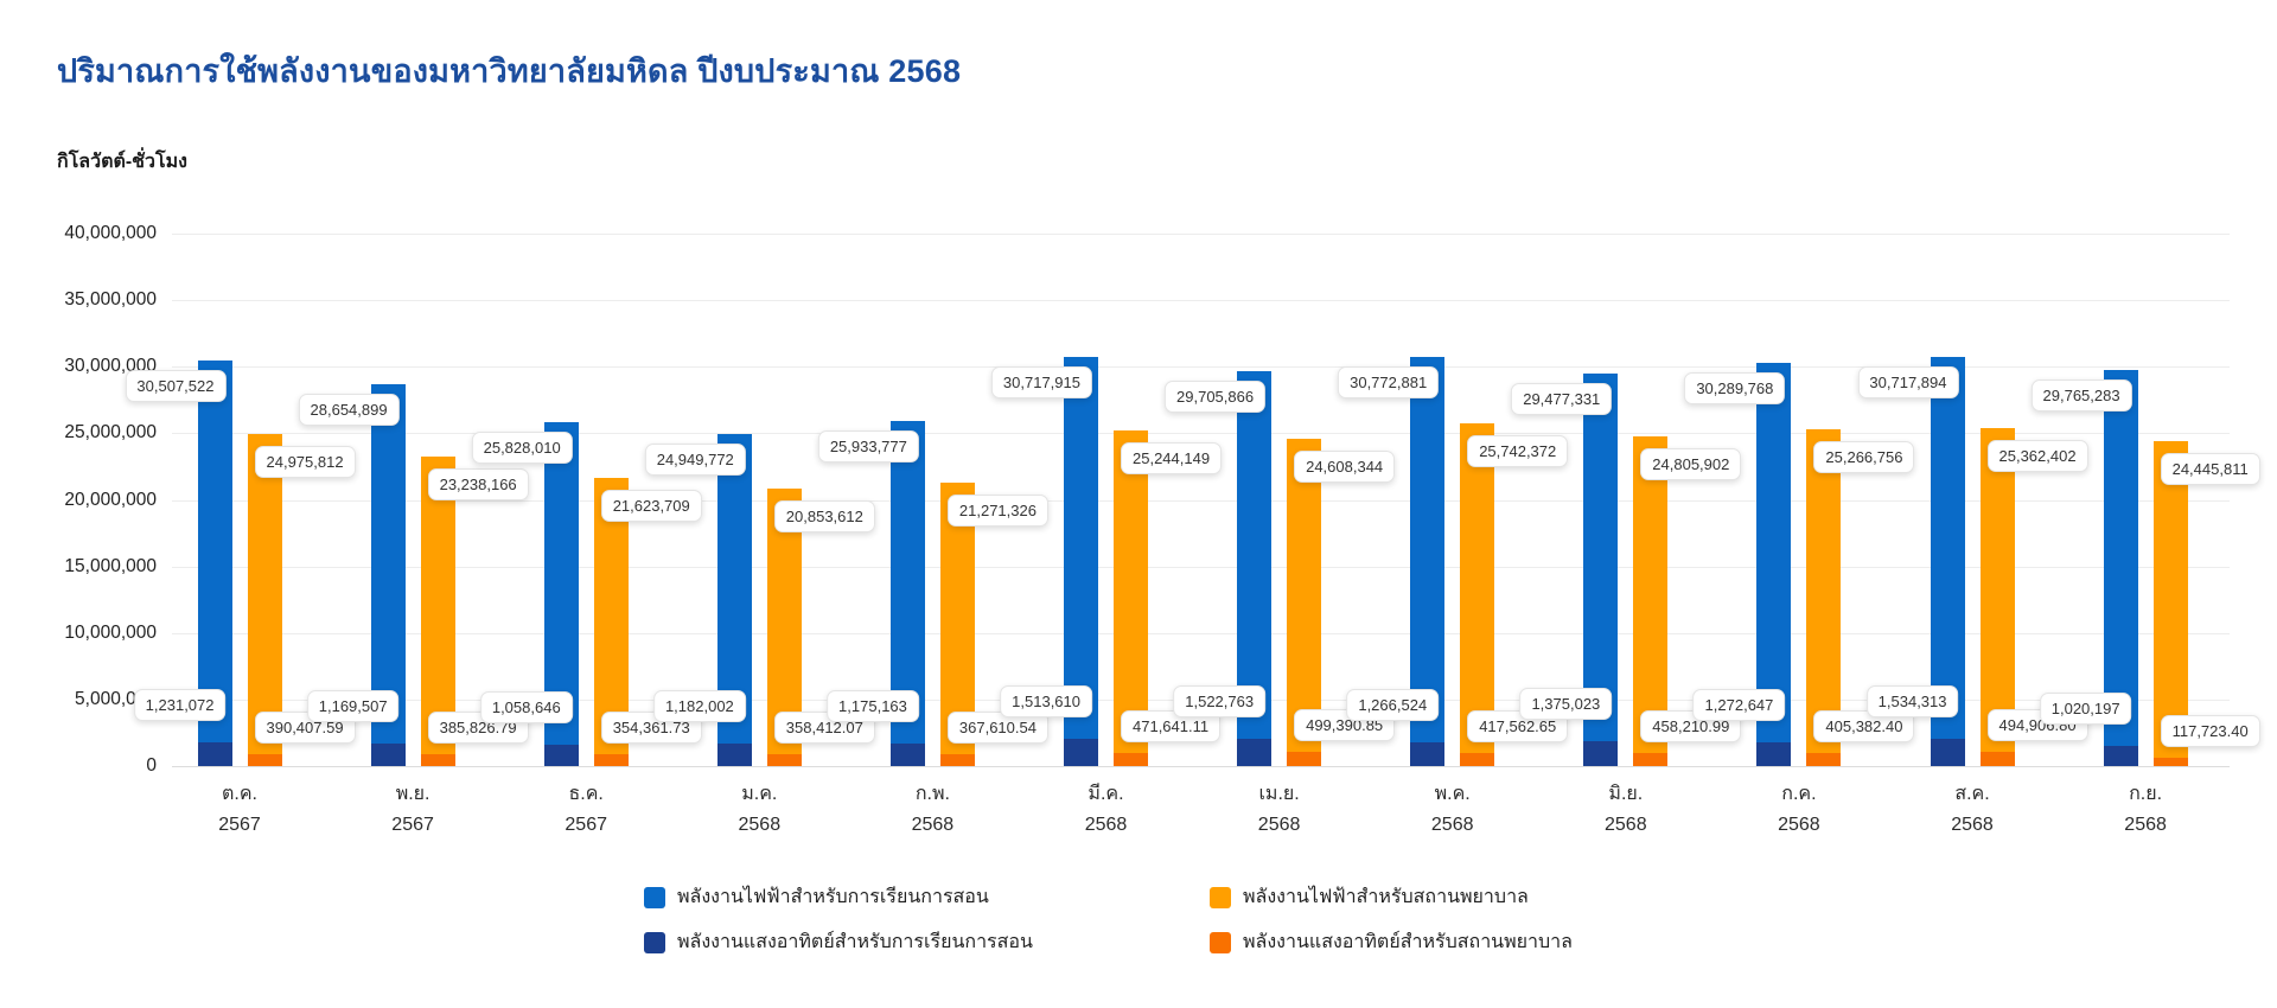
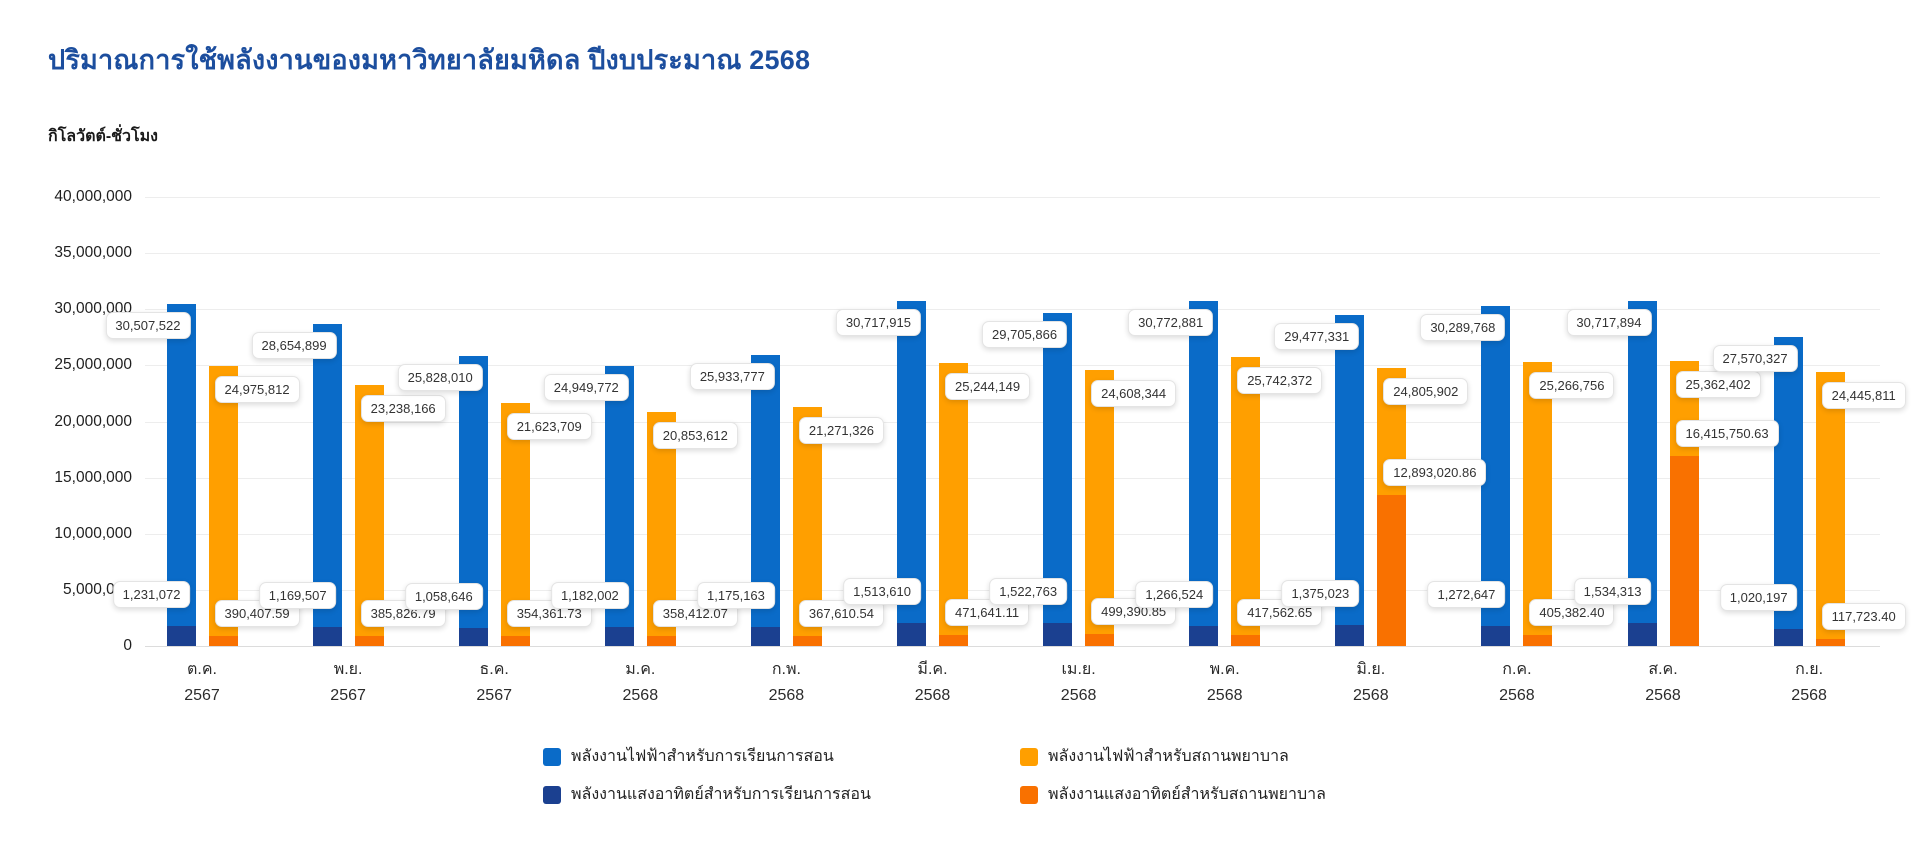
พลังงานแสงอาทิตย์สำหรับสถานพยาบาล/มิ.ย.: 458,210.99 -> 12,893,020.86
พลังงานแสงอาทิตย์สำหรับสถานพยาบาล/ส.ค.: 494,906.80 -> 16,415,750.63
พลังงานไฟฟ้าสำหรับการเรียนการสอน/ก.ย.: 29,765,283 -> 27,570,327
